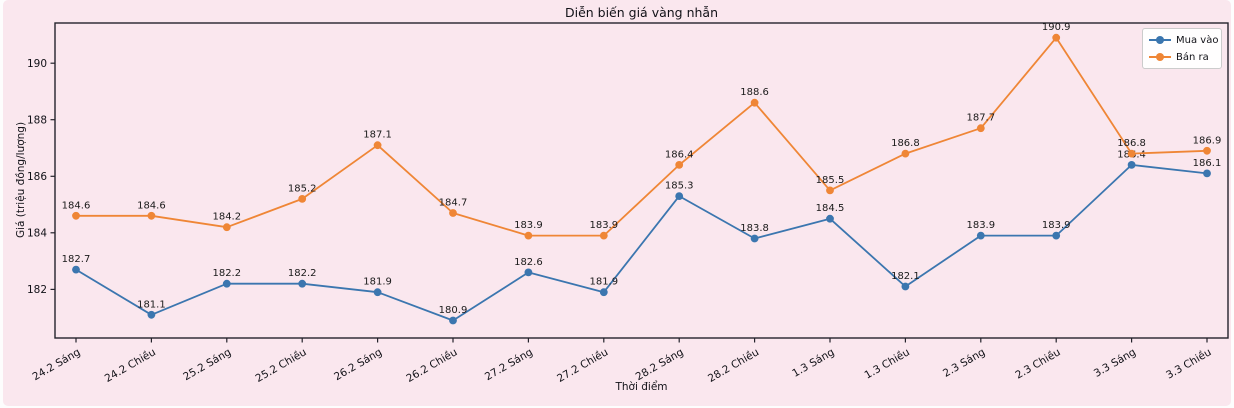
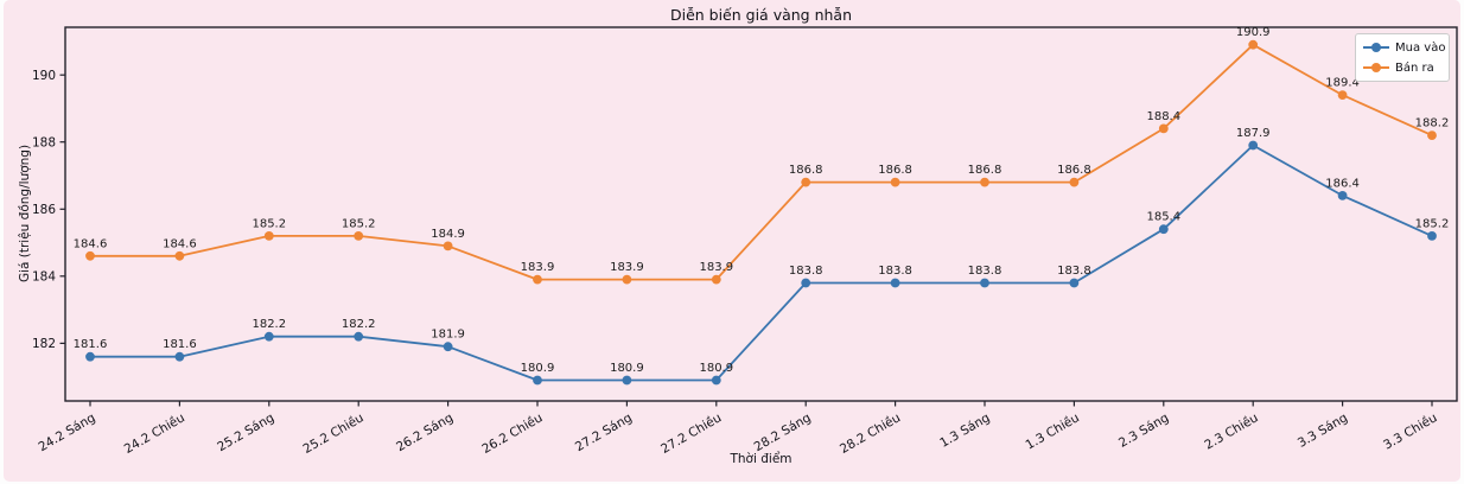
Mua vào/24.2 Sáng: 182.7 -> 181.6
Mua vào/24.2 Chiều: 181.1 -> 181.6
Bán ra/25.2 Sáng: 184.2 -> 185.2
Bán ra/26.2 Sáng: 187.1 -> 184.9
Bán ra/26.2 Chiều: 184.7 -> 183.9
Mua vào/27.2 Sáng: 182.6 -> 180.9
Mua vào/27.2 Chiều: 181.9 -> 180.9
Mua vào/28.2 Sáng: 185.3 -> 183.8
Bán ra/28.2 Sáng: 186.4 -> 186.8
Bán ra/28.2 Chiều: 188.6 -> 186.8
Mua vào/1.3 Sáng: 184.5 -> 183.8
Bán ra/1.3 Sáng: 185.5 -> 186.8
Mua vào/1.3 Chiều: 182.1 -> 183.8
Mua vào/2.3 Sáng: 183.9 -> 185.4
Bán ra/2.3 Sáng: 187.7 -> 188.4
Mua vào/2.3 Chiều: 183.9 -> 187.9
Bán ra/3.3 Sáng: 186.8 -> 189.4
Mua vào/3.3 Chiều: 186.1 -> 185.2
Bán ra/3.3 Chiều: 186.9 -> 188.2
